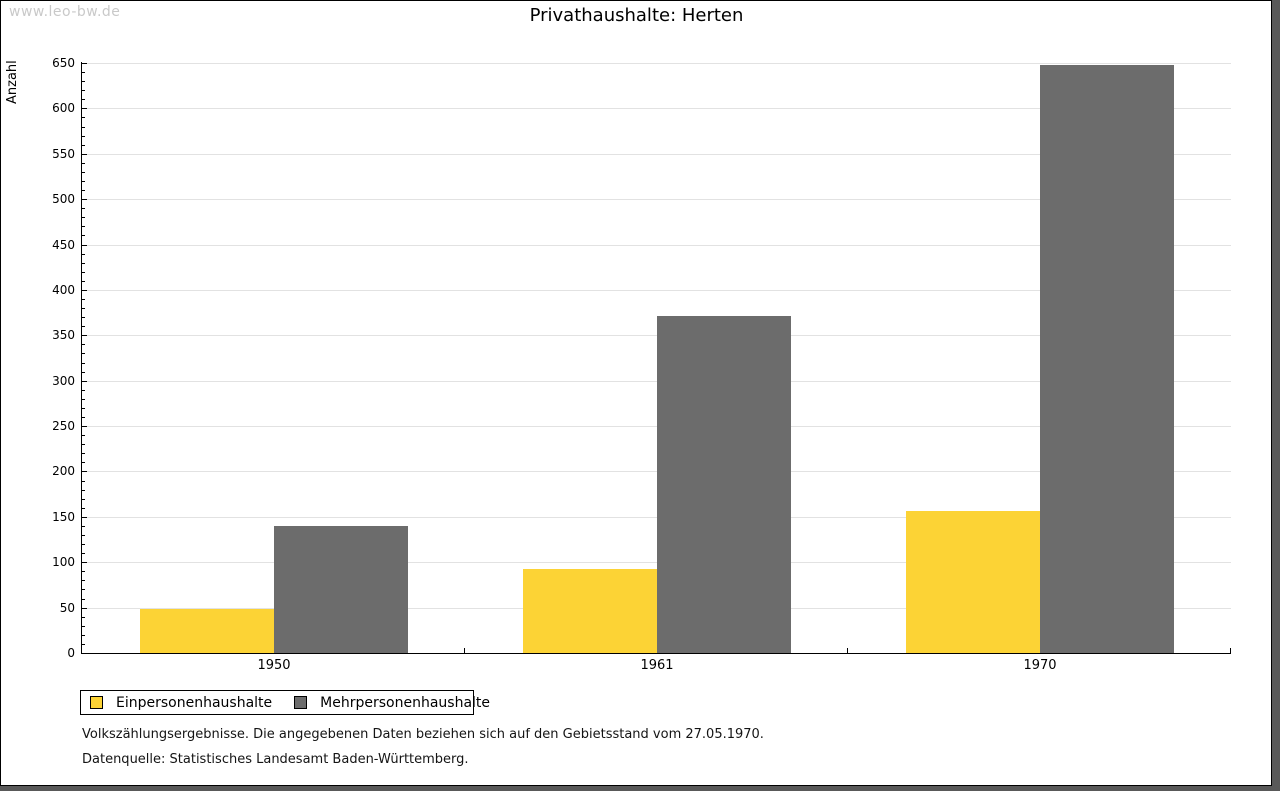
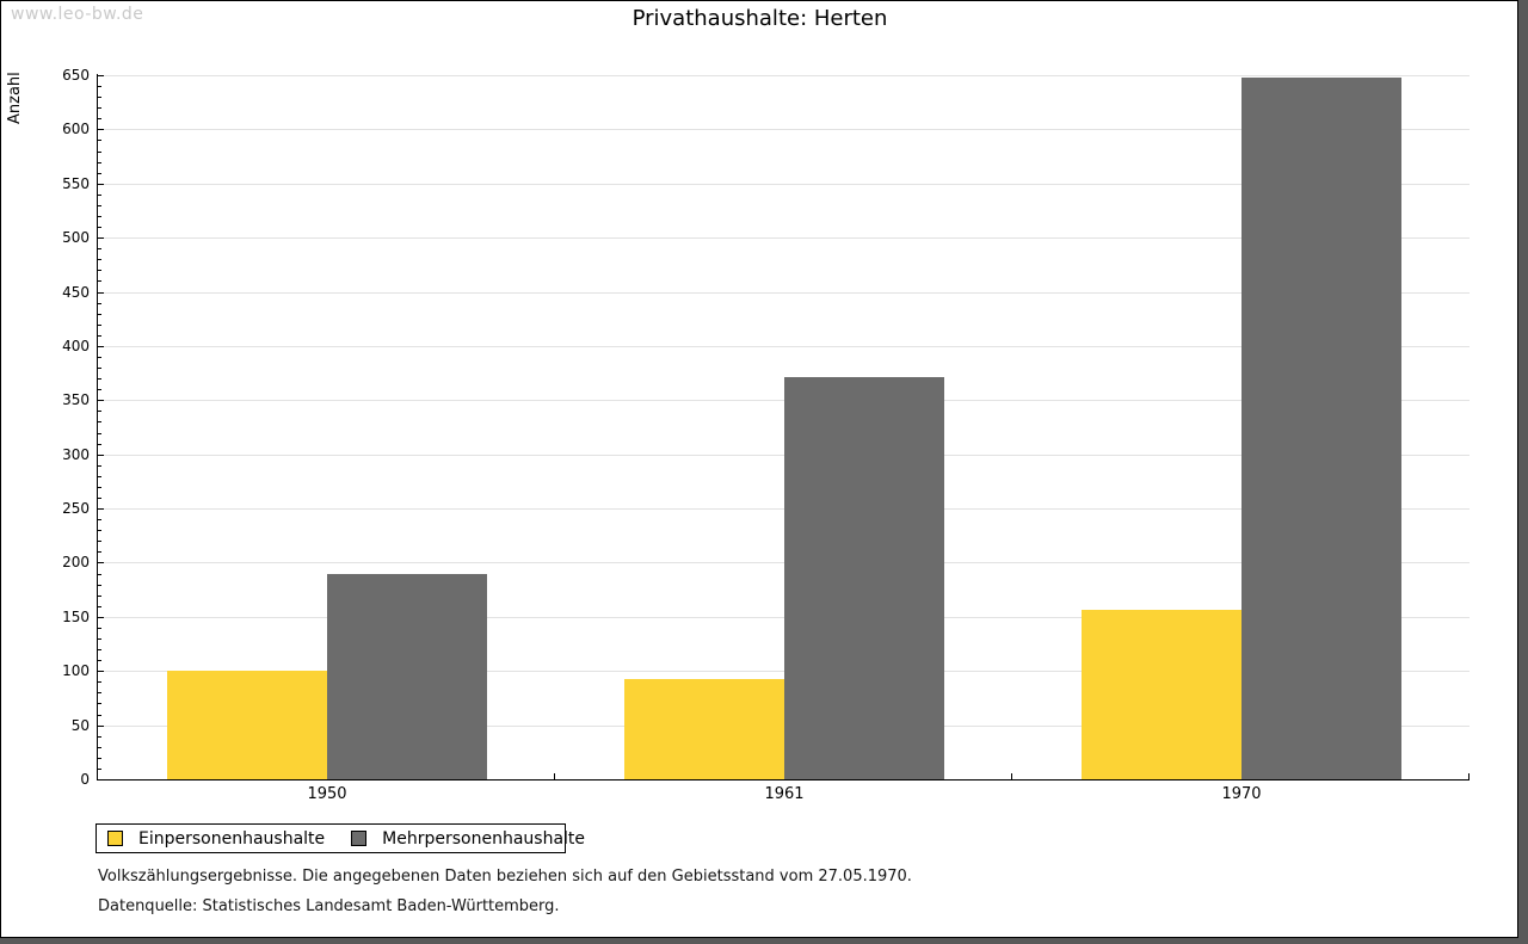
Einpersonenhaushalte/1950: 50 -> 100
Mehrpersonenhaushalte/1950: 140 -> 190
